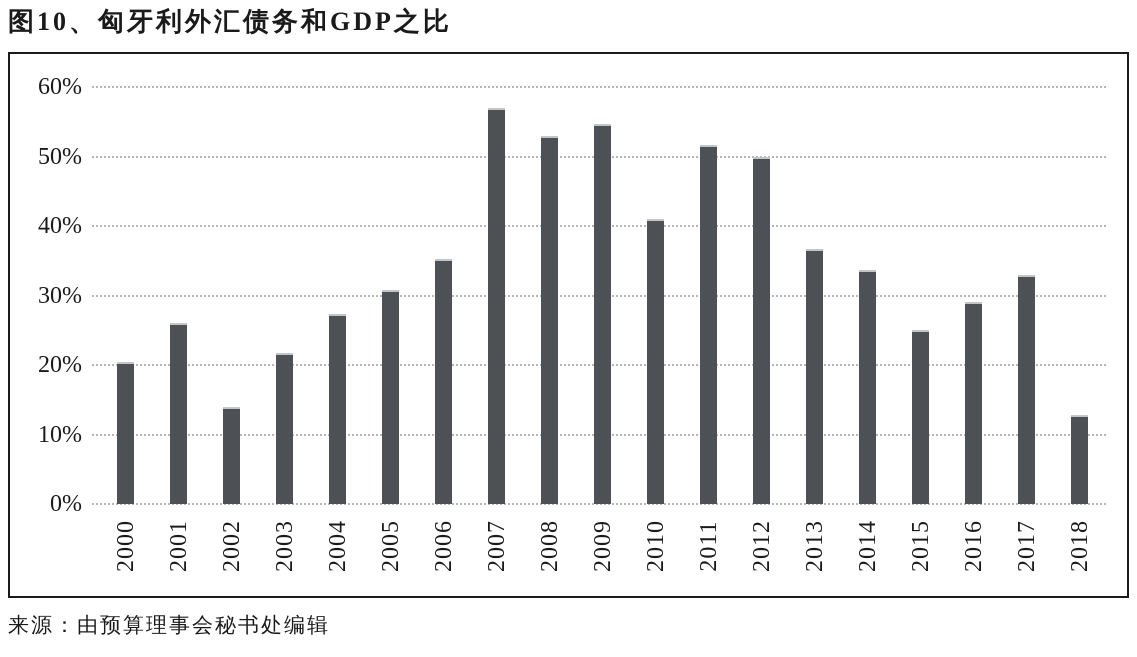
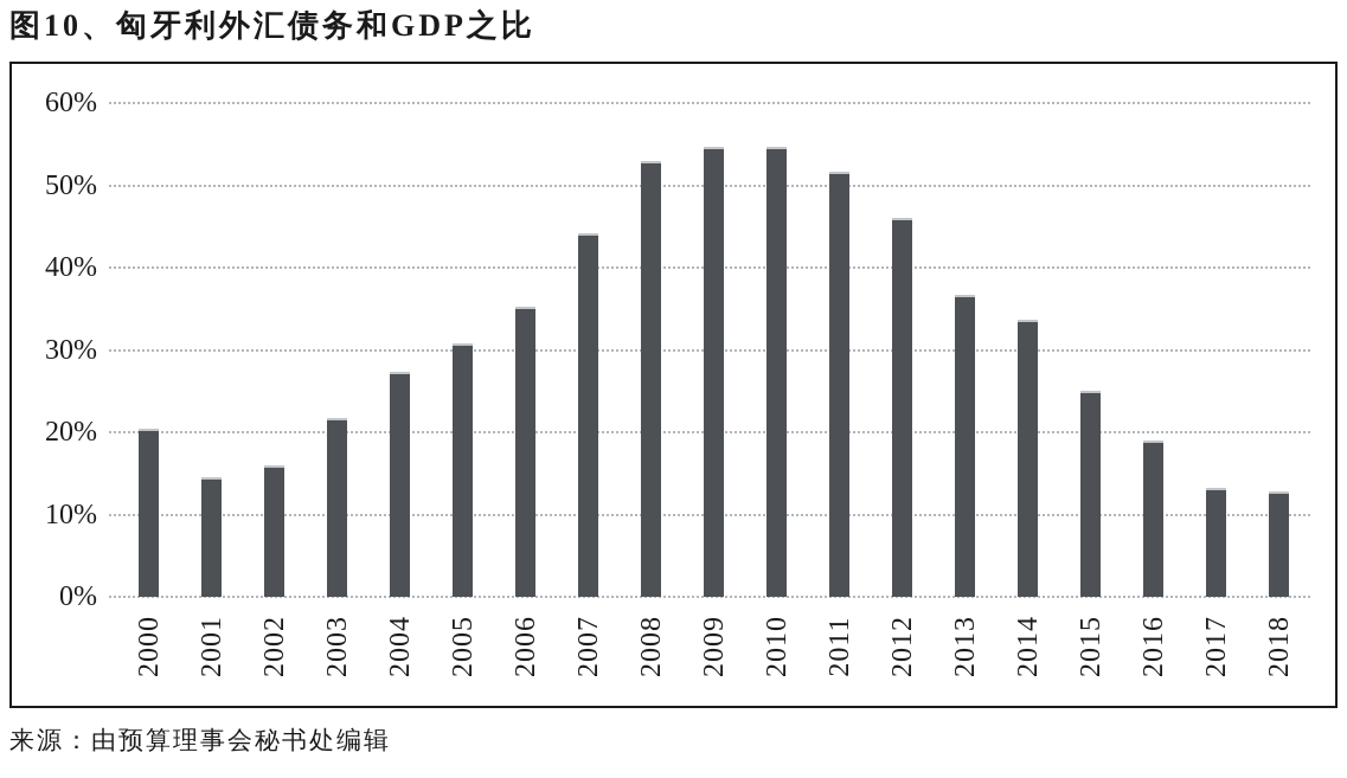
2001: 26% -> 14%
2002: 14% -> 16%
2007: 57% -> 44%
2010: 41% -> 55%
2012: 50% -> 46%
2016: 29% -> 19%
2017: 33% -> 13%
